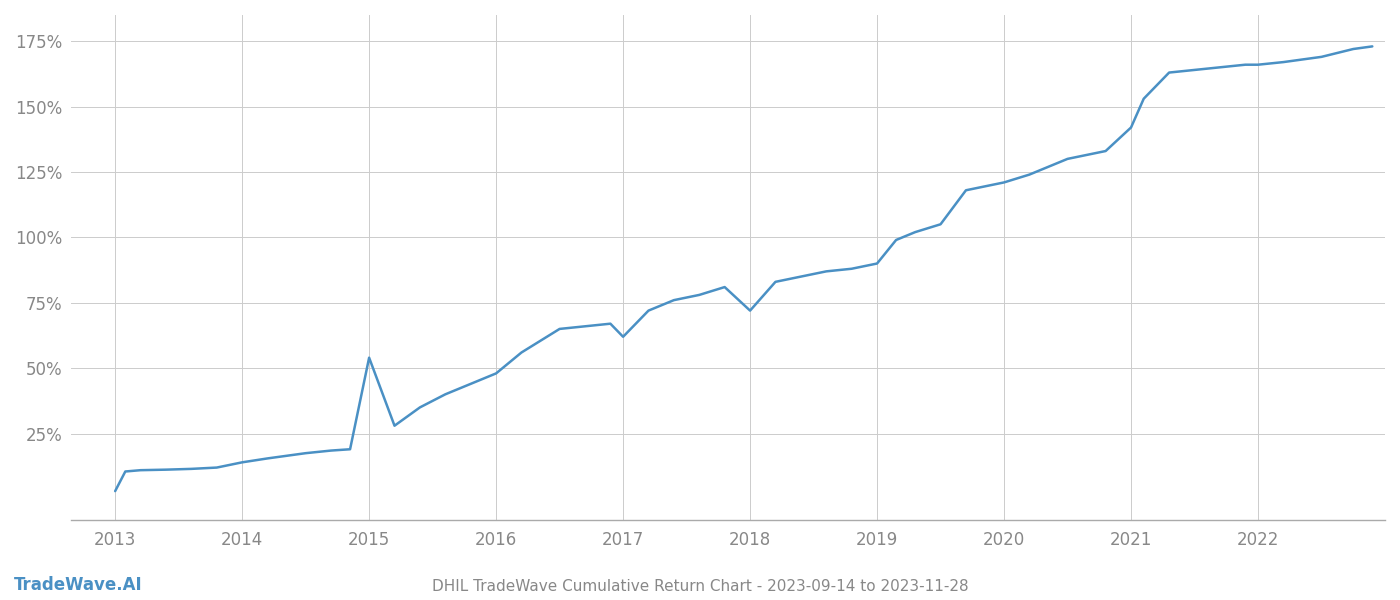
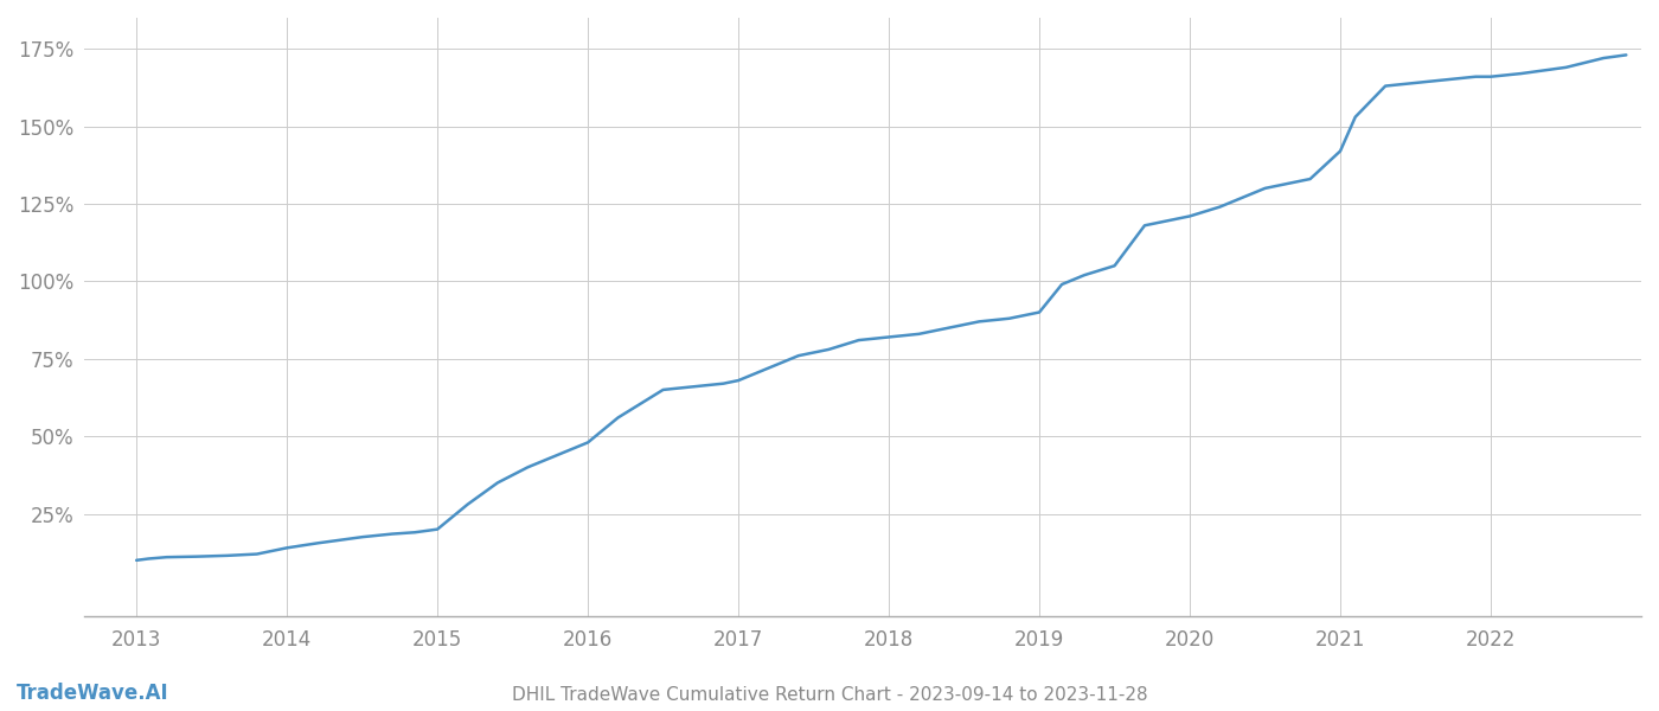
2013: 3.0% -> 10.0%
2015: 54.0% -> 20.0%
2017: 62.0% -> 68.0%
2018: 72.0% -> 82.0%
